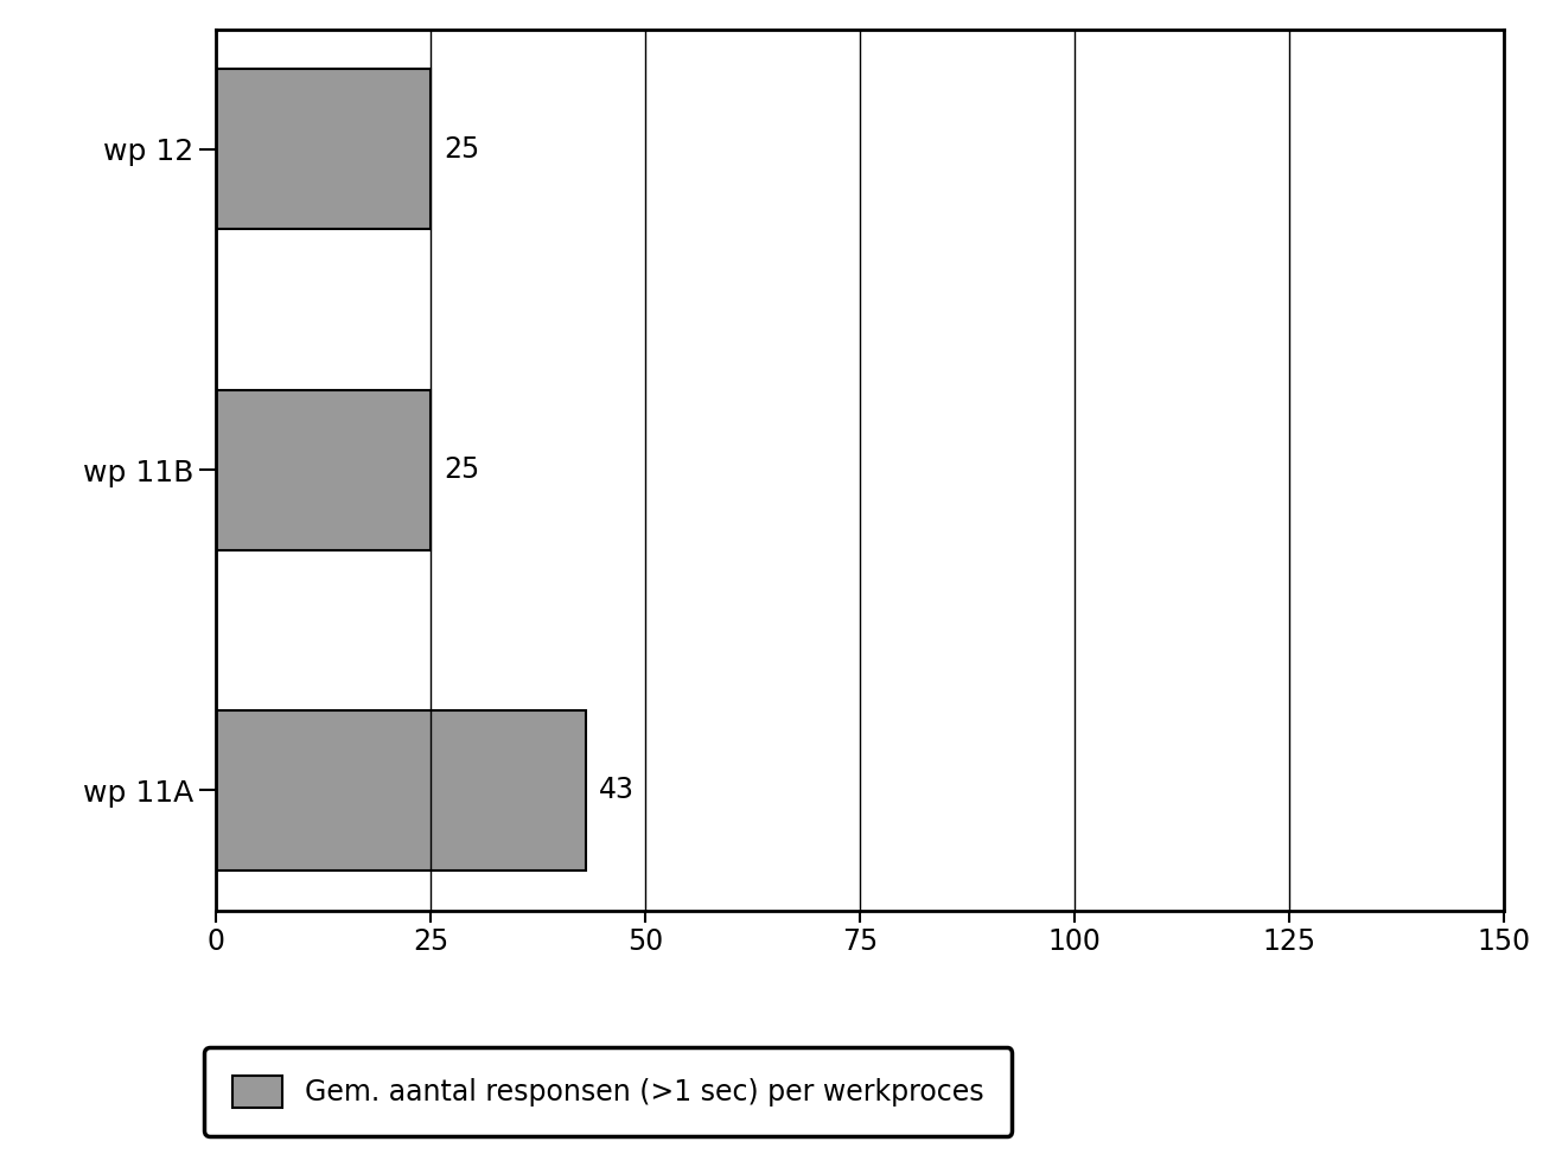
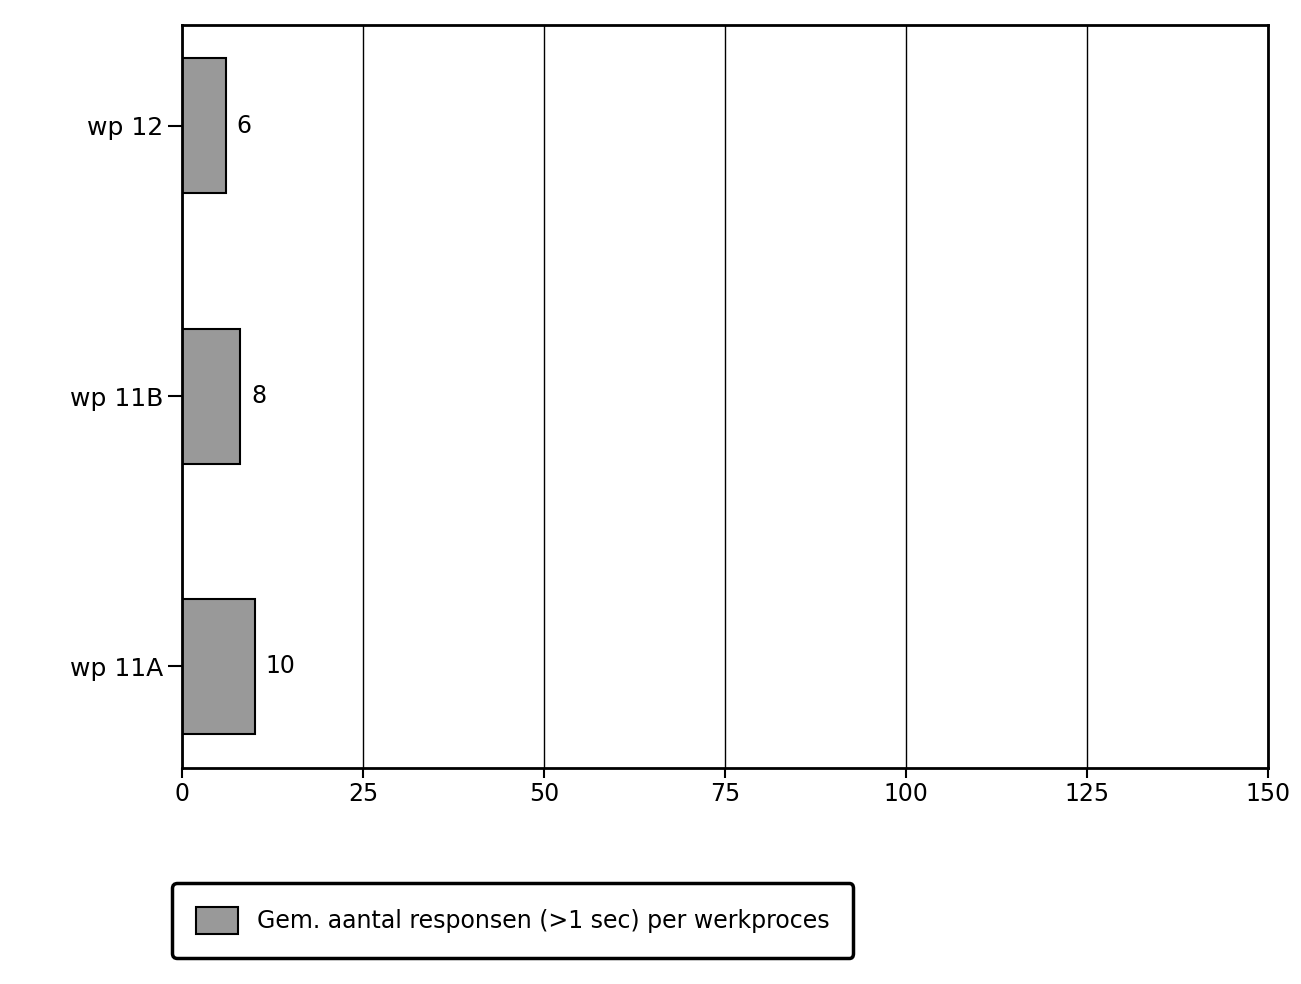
wp 12: 25 -> 6
wp 11B: 25 -> 8
wp 11A: 43 -> 10
